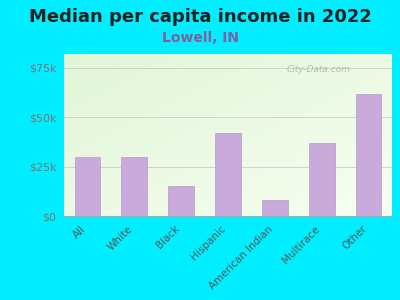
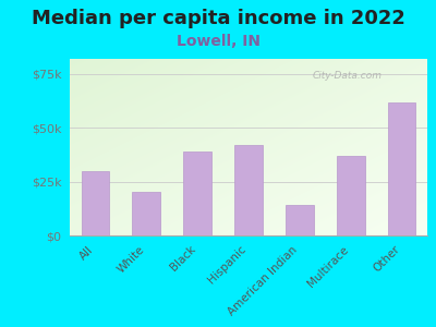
White: $30k -> $20k
Black: $15k -> $39k
American Indian: $8k -> $14k
